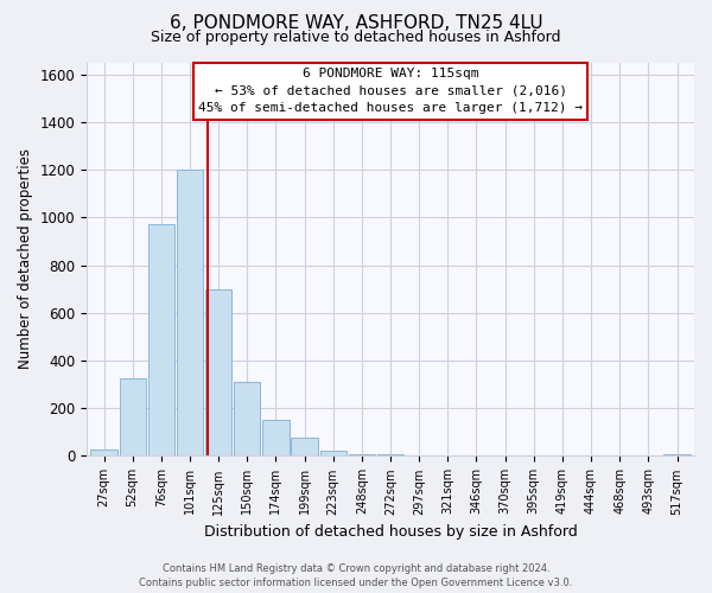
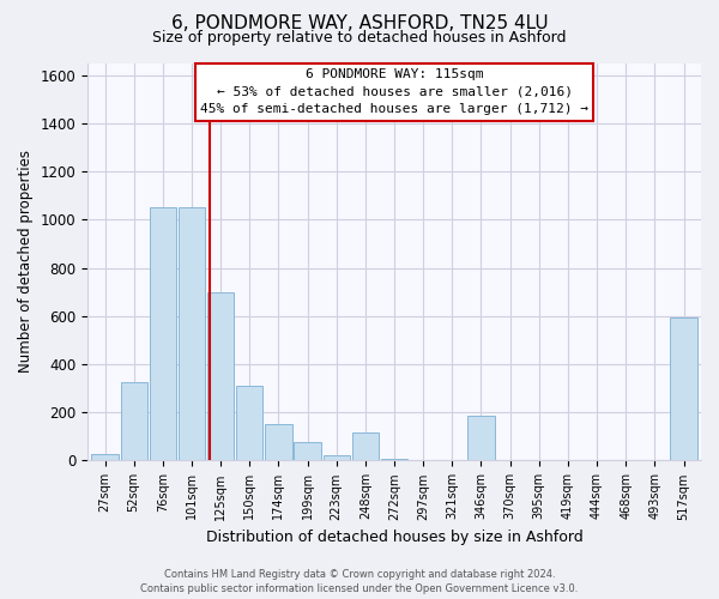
76sqm: 970 -> 1050
101sqm: 1200 -> 1050
248sqm: 8 -> 115
346sqm: 1 -> 185
517sqm: 5 -> 595
